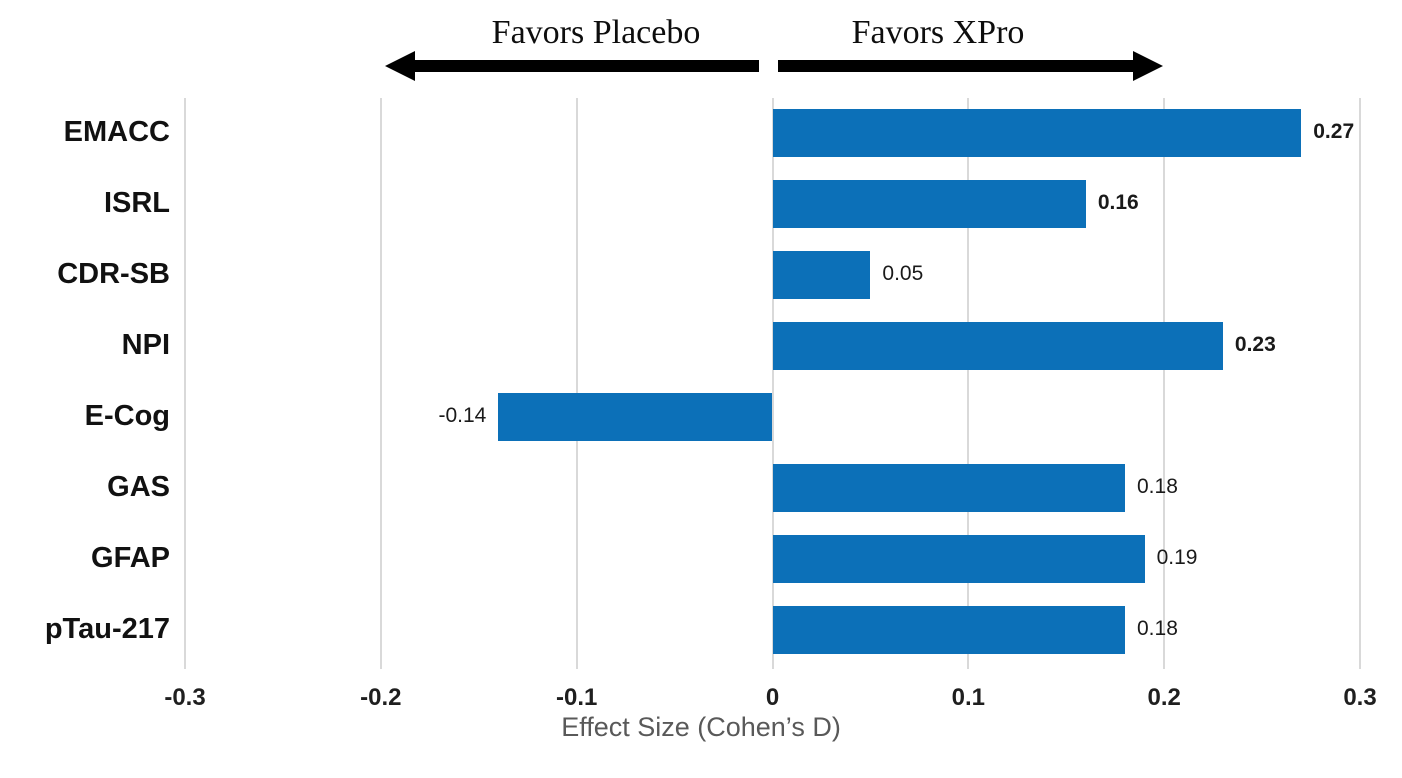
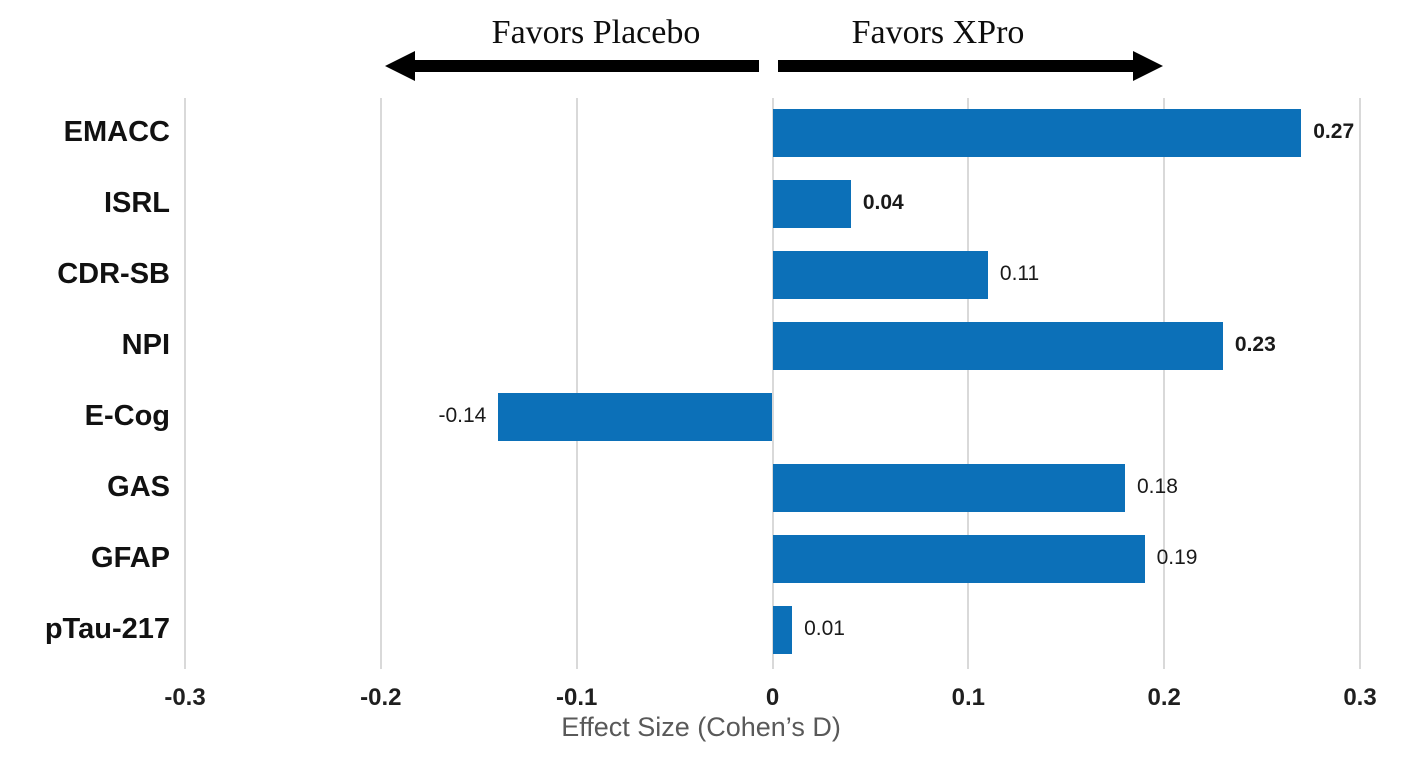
ISRL: 0.16 -> 0.04
CDR-SB: 0.05 -> 0.11
pTau-217: 0.18 -> 0.01
